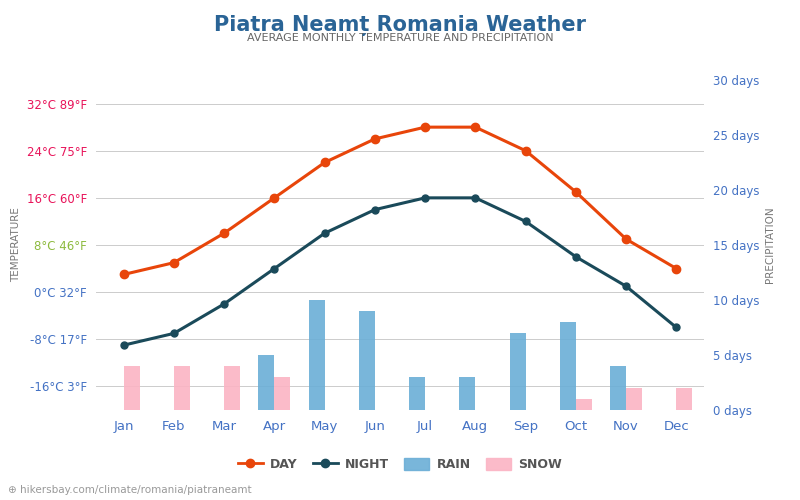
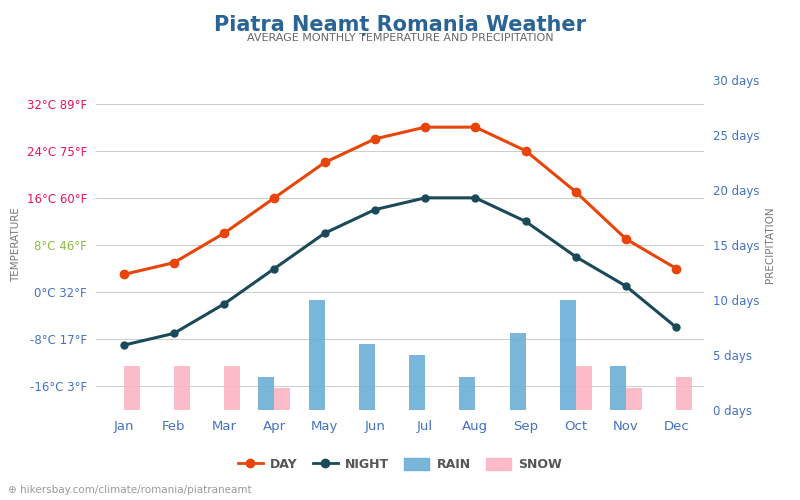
RAIN/Apr: 5 days -> 3 days
SNOW/Apr: 3 days -> 2 days
RAIN/Jun: 9 days -> 6 days
RAIN/Jul: 3 days -> 5 days
RAIN/Oct: 8 days -> 10 days
SNOW/Oct: 1 days -> 4 days
SNOW/Dec: 2 days -> 3 days
